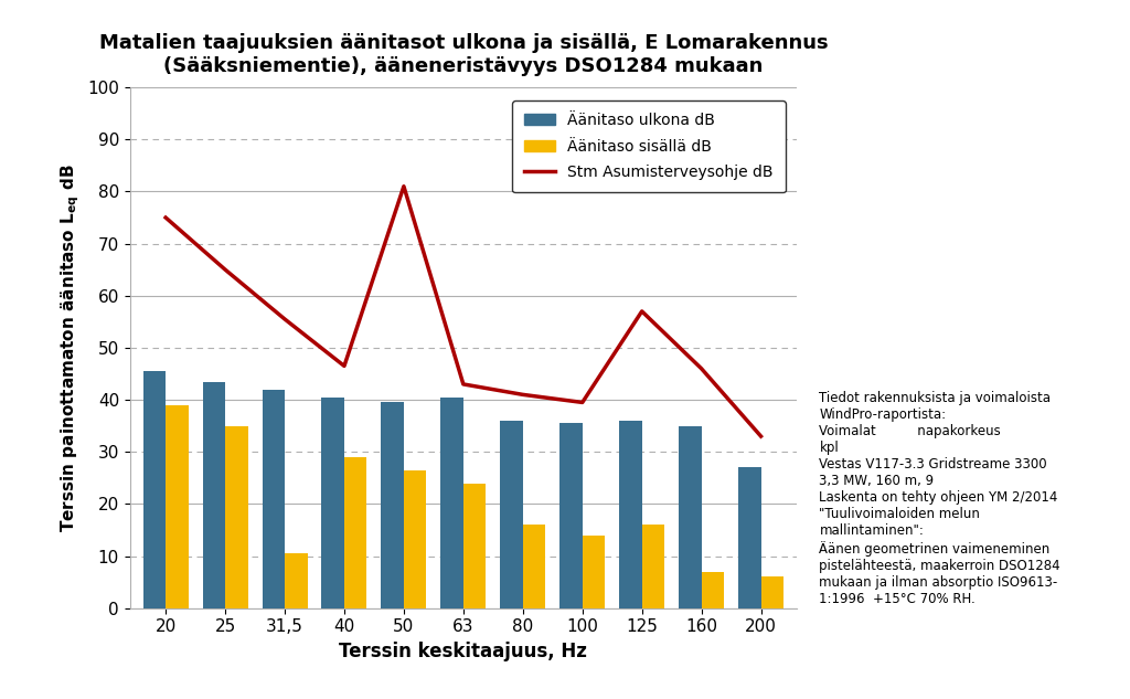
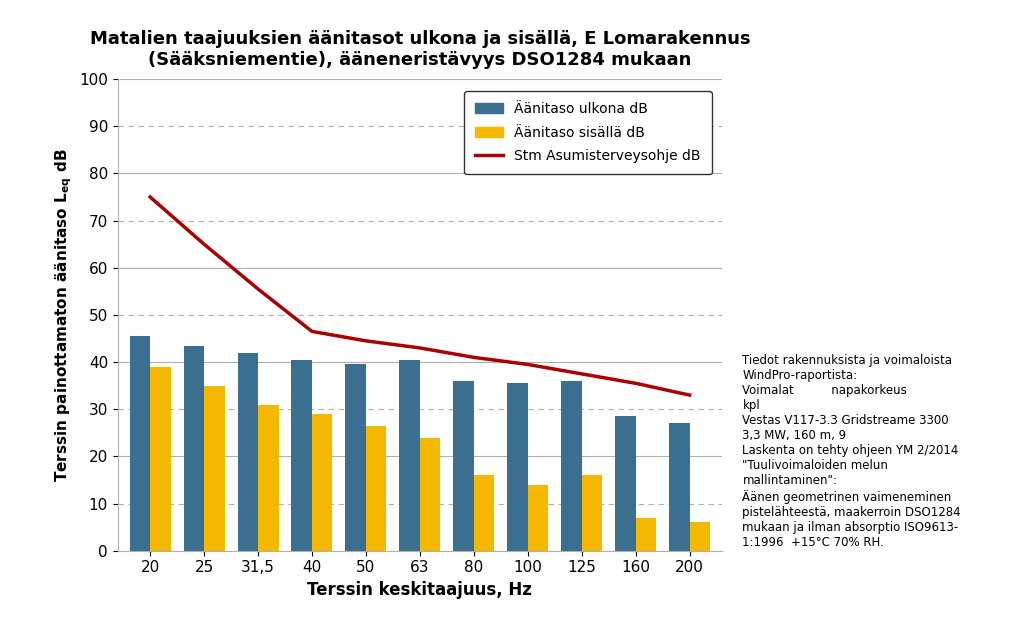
Äänitaso sisällä dB/31,5: 10.5 -> 31.0
Stm Asumisterveysohje dB/50: 81.0 -> 44.5
Stm Asumisterveysohje dB/125: 57.0 -> 37.5
Äänitaso ulkona dB/160: 35.0 -> 28.5
Stm Asumisterveysohje dB/160: 46.0 -> 35.5
